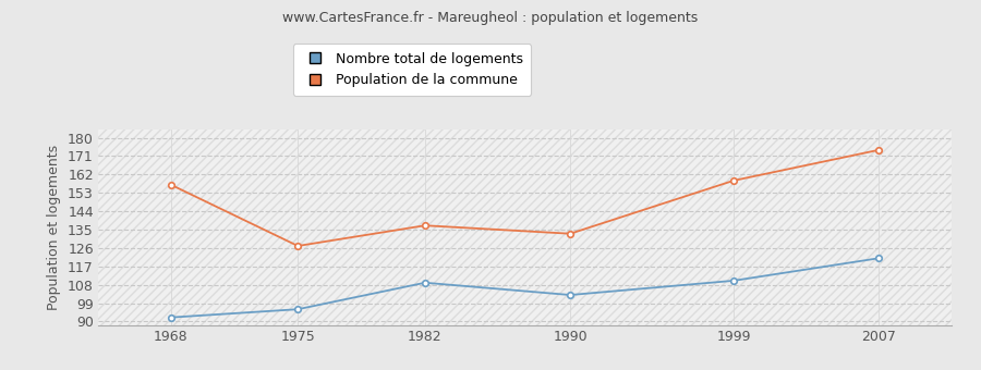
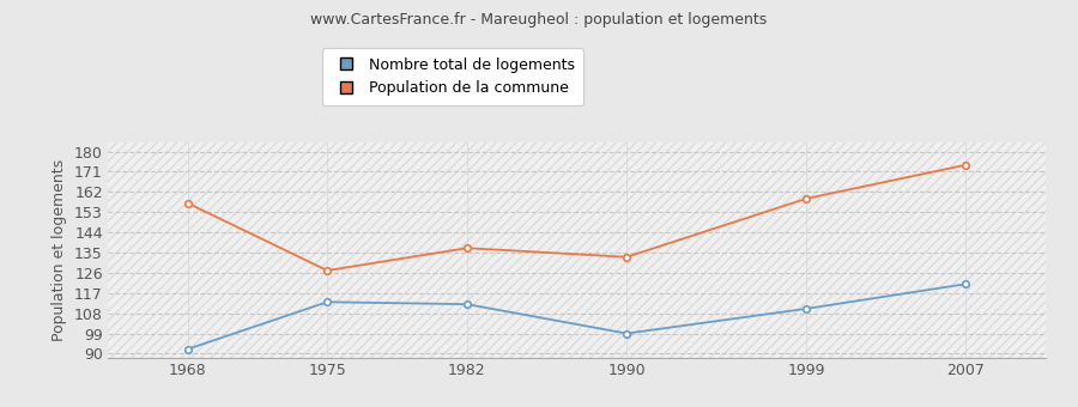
Nombre total de logements/1975: 96 -> 113
Nombre total de logements/1982: 109 -> 112
Nombre total de logements/1990: 103 -> 99
